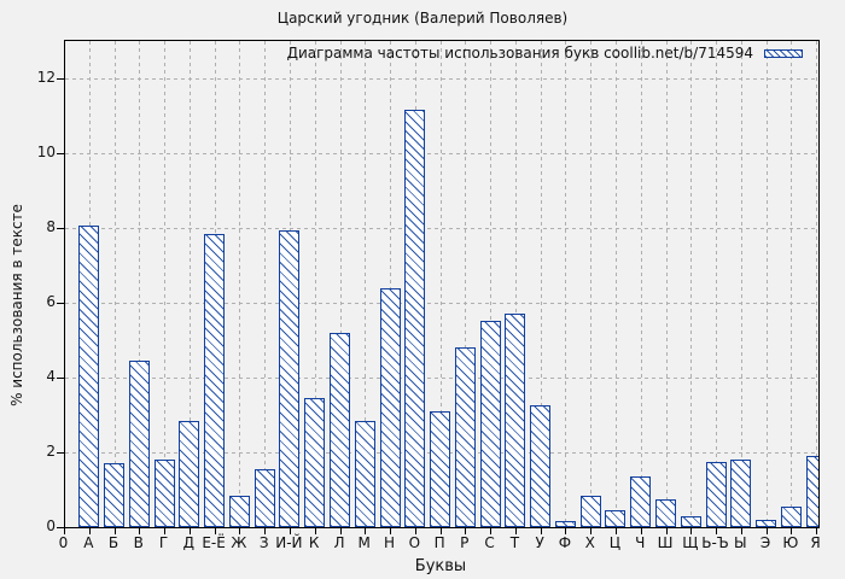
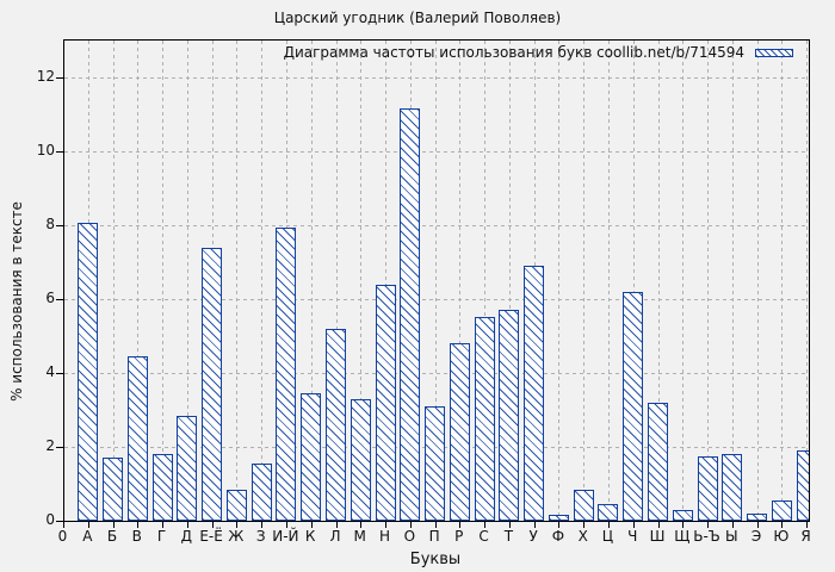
Е-Ё: 7.8 -> 7.4
М: 2.9 -> 3.3
У: 3.2 -> 6.9
Ч: 1.4 -> 6.2
Ш: 0.8 -> 3.2
